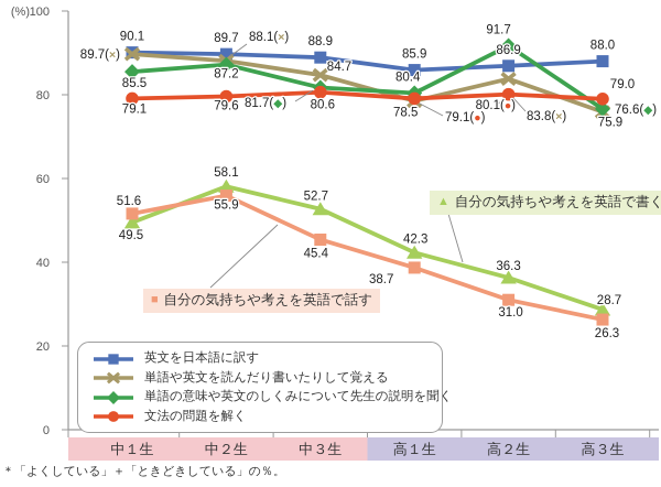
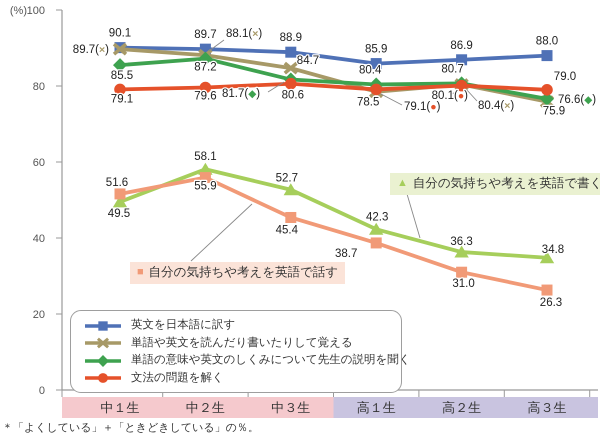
単語や英文を読んだり書いたりして覚える/高２生: 83.8 -> 80.4
単語の意味や英文のしくみについて先生の説明を聞く/高２生: 91.7 -> 80.7
自分の気持ちや考えを英語で書く/高３生: 28.7 -> 34.8
